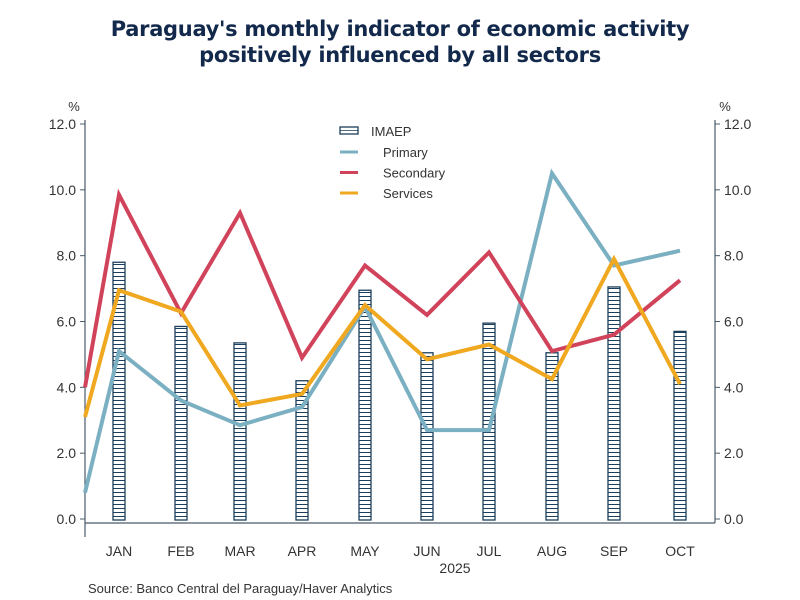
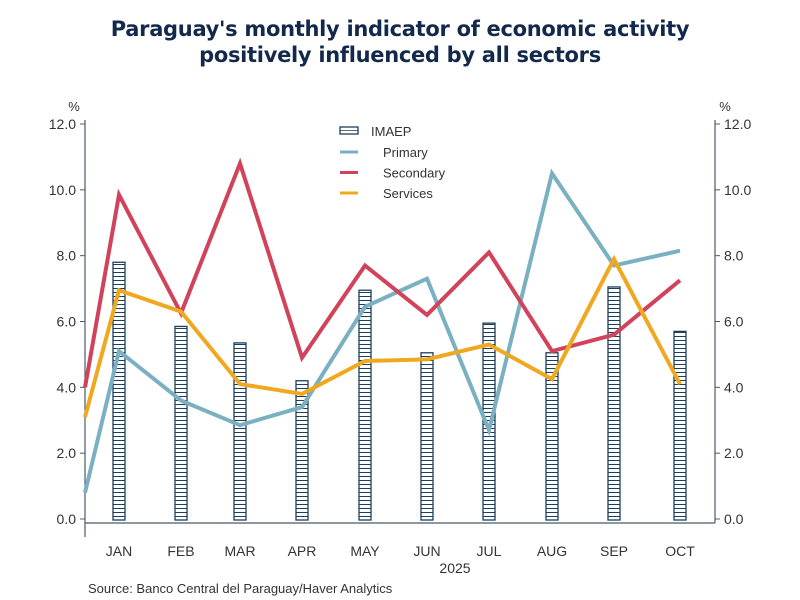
Secondary/MAR: 9.3 -> 10.8
Services/MAR: 3.5 -> 4.1
Services/MAY: 6.5 -> 4.8
Primary/JUN: 2.7 -> 7.3
